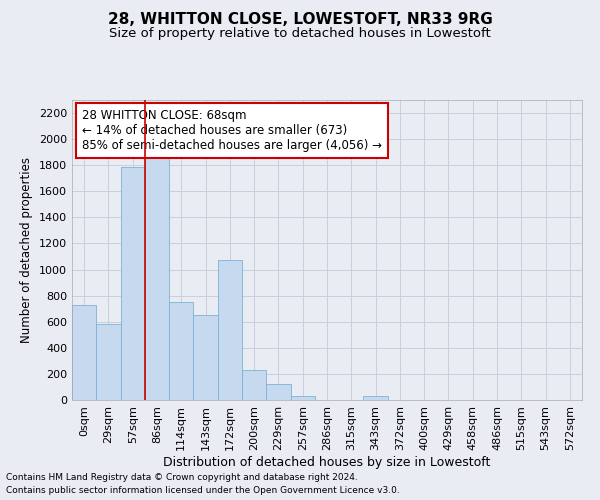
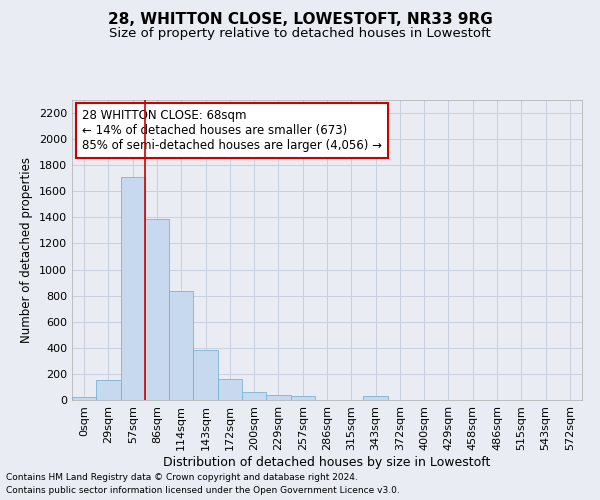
0sqm: 730 -> 20
29sqm: 580 -> 160
57sqm: 1790 -> 1710
86sqm: 1870 -> 1390
114sqm: 750 -> 840
143sqm: 650 -> 380
172sqm: 1070 -> 160
200sqm: 230 -> 60
229sqm: 120 -> 40
